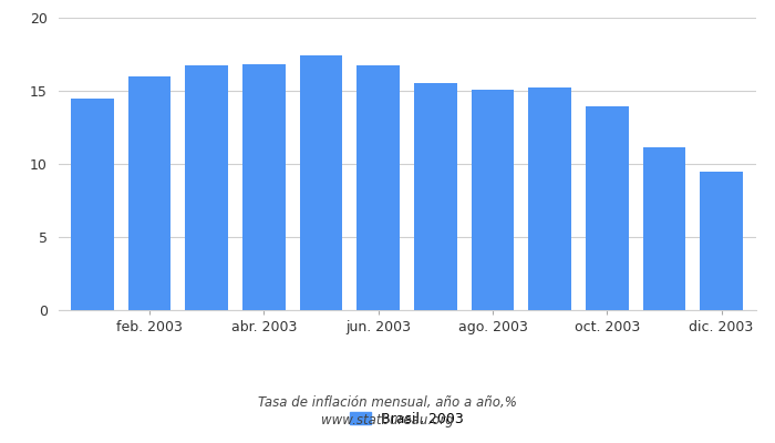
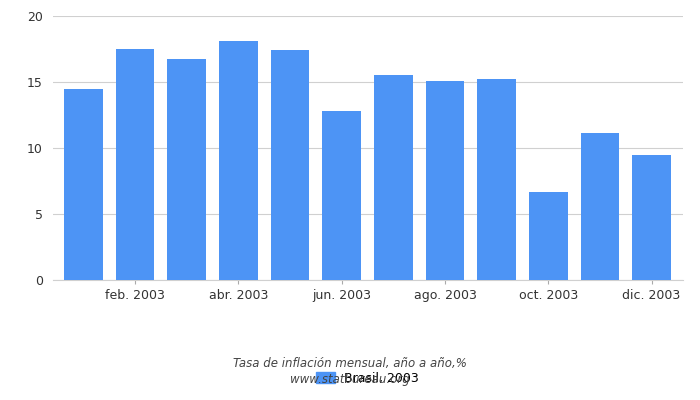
feb. 2003: 16.0 -> 17.5
abr. 2003: 16.9 -> 18.1
jun. 2003: 16.8 -> 12.8
oct. 2003: 13.9 -> 6.7
